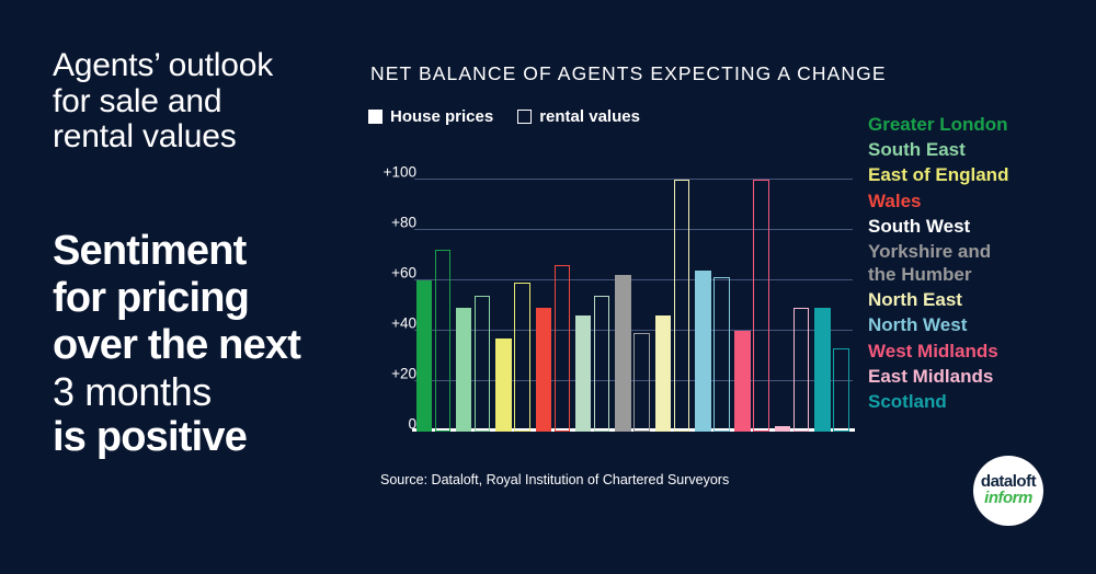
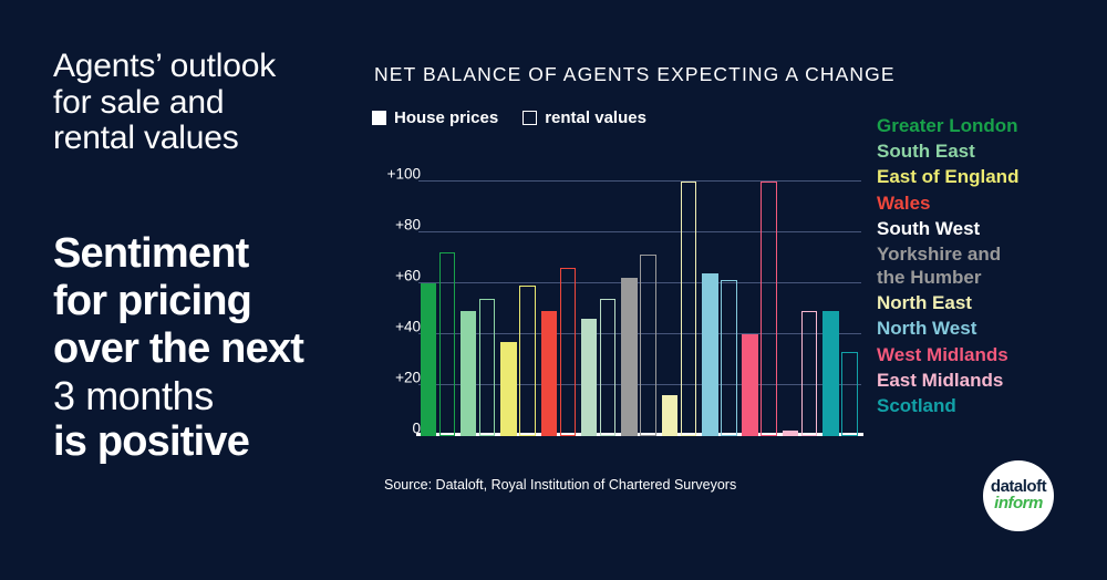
rental values/Yorkshire and the Humber: 39 -> 71
House prices/North East: 46 -> 16
